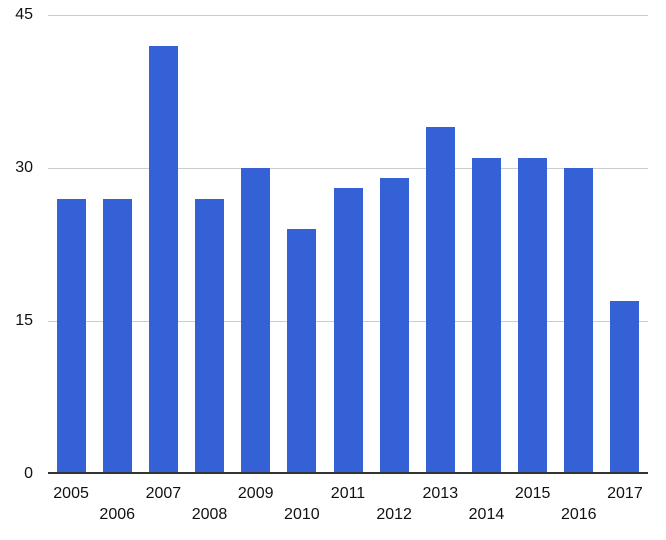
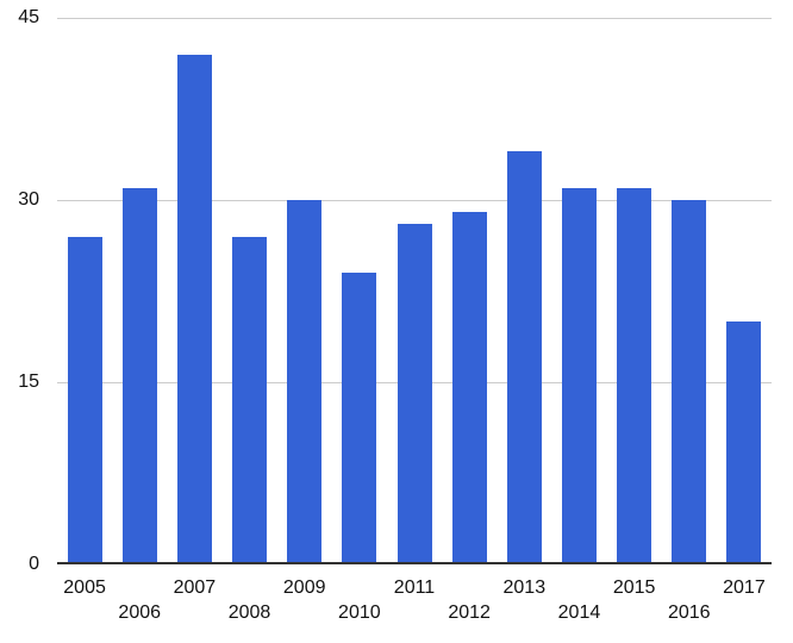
2006: 27 -> 31
2017: 17 -> 20
